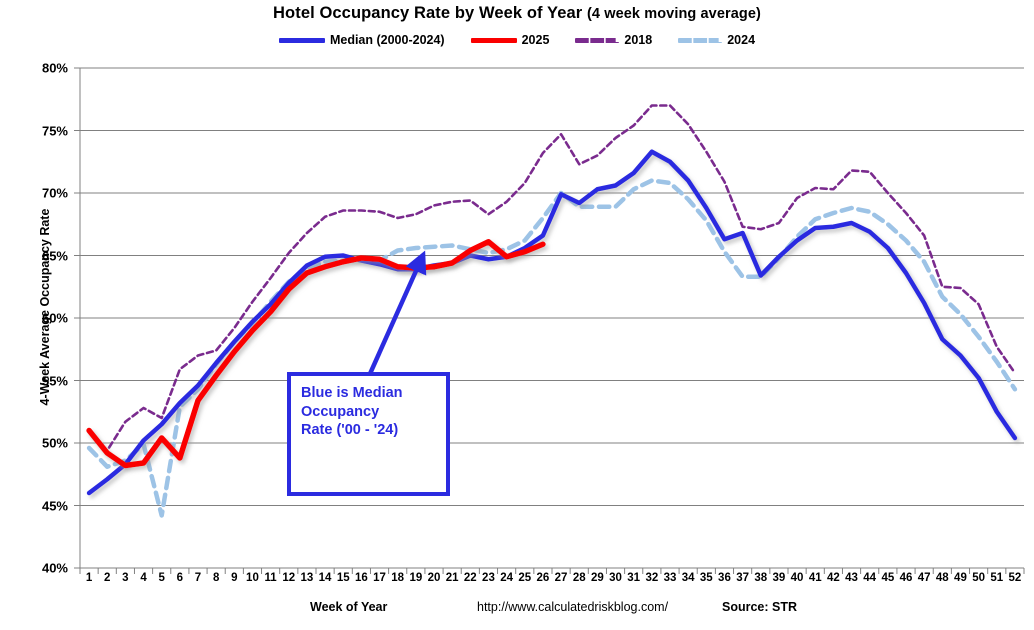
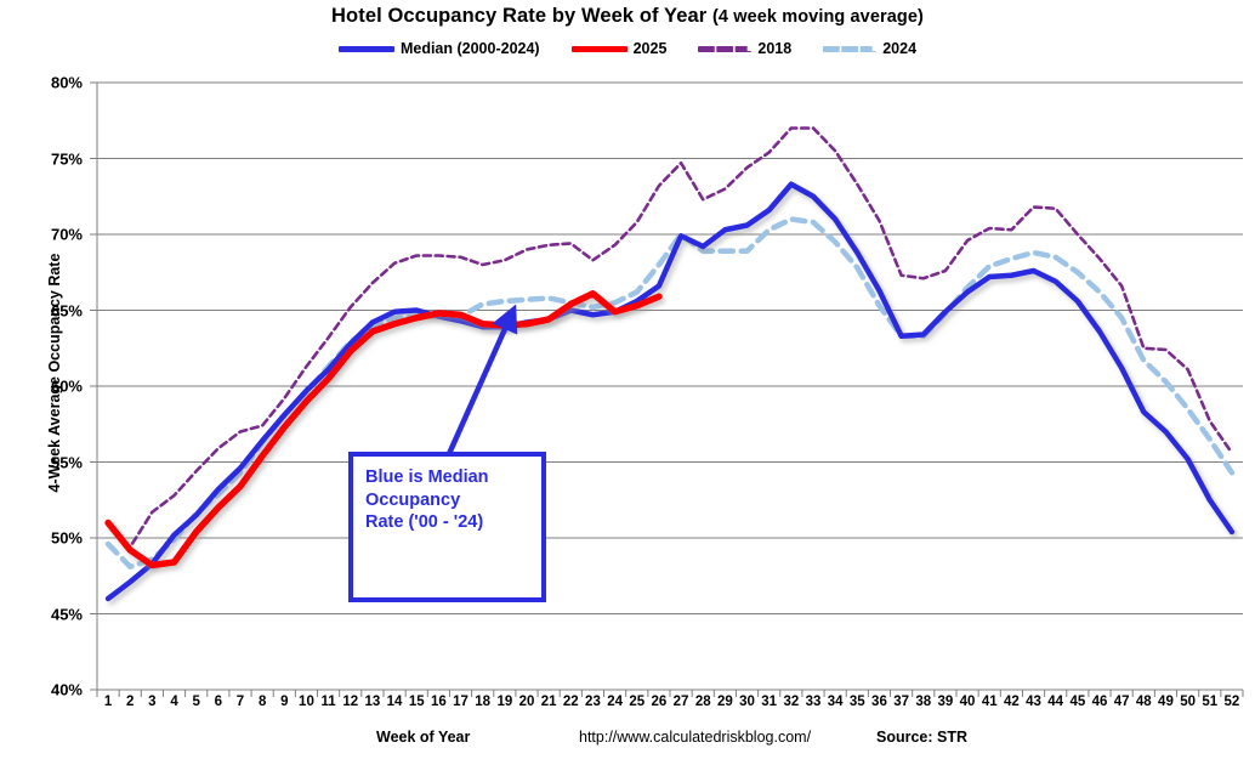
2018/5: 52.0% -> 54.4%
2024/5: 44.2% -> 51.6%
2025/6: 48.8% -> 52.0%
Median (2000-2024)/37: 66.8% -> 63.3%
